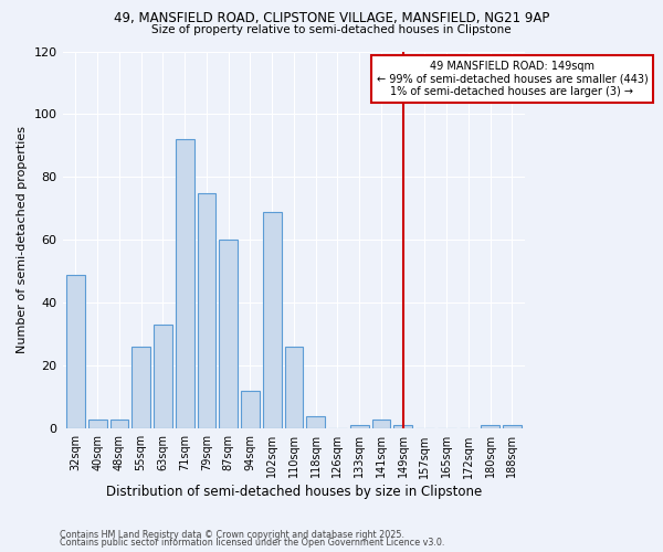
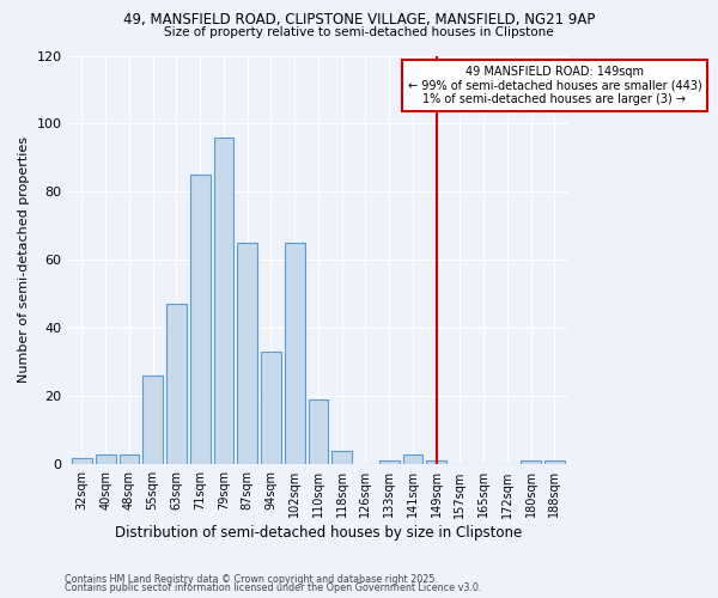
32sqm: 49 -> 2
63sqm: 33 -> 47
71sqm: 92 -> 85
79sqm: 75 -> 96
87sqm: 60 -> 65
94sqm: 12 -> 33
102sqm: 69 -> 65
110sqm: 26 -> 19
